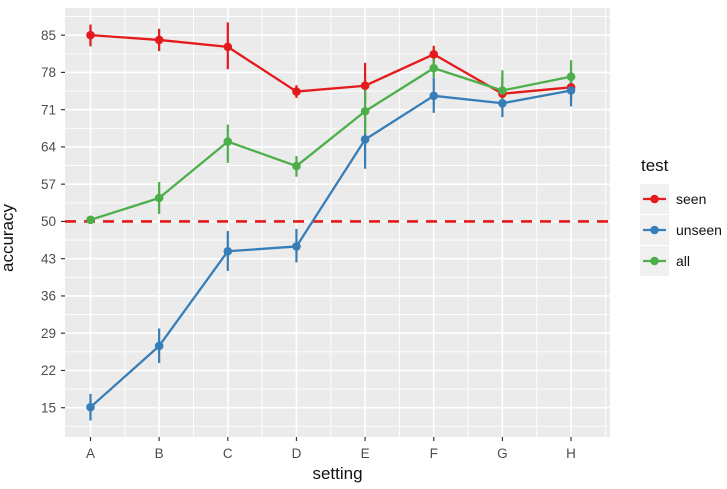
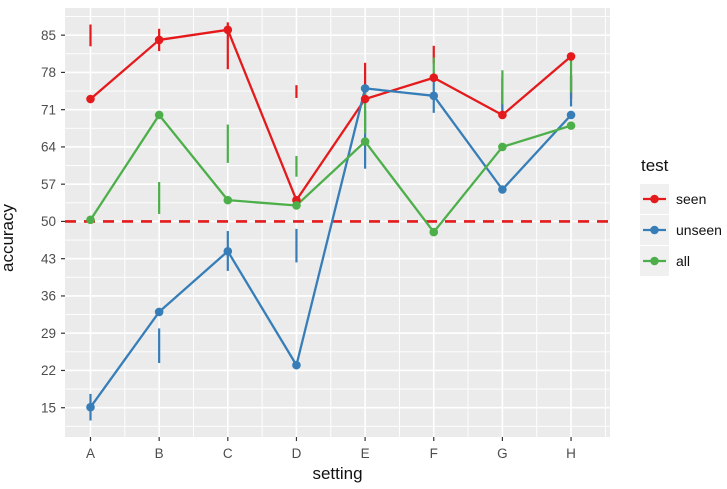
seen/A: 85 -> 73
unseen/B: 27 -> 33
all/B: 54 -> 70
seen/C: 83 -> 86
all/C: 65 -> 54
seen/D: 74 -> 54
unseen/D: 45 -> 23
all/D: 60 -> 53
seen/E: 76 -> 73
unseen/E: 65 -> 75
all/E: 71 -> 65
seen/F: 81 -> 77
all/F: 79 -> 48
seen/G: 74 -> 70
unseen/G: 72 -> 56
all/G: 75 -> 64
seen/H: 75 -> 81
unseen/H: 75 -> 70
all/H: 77 -> 68
